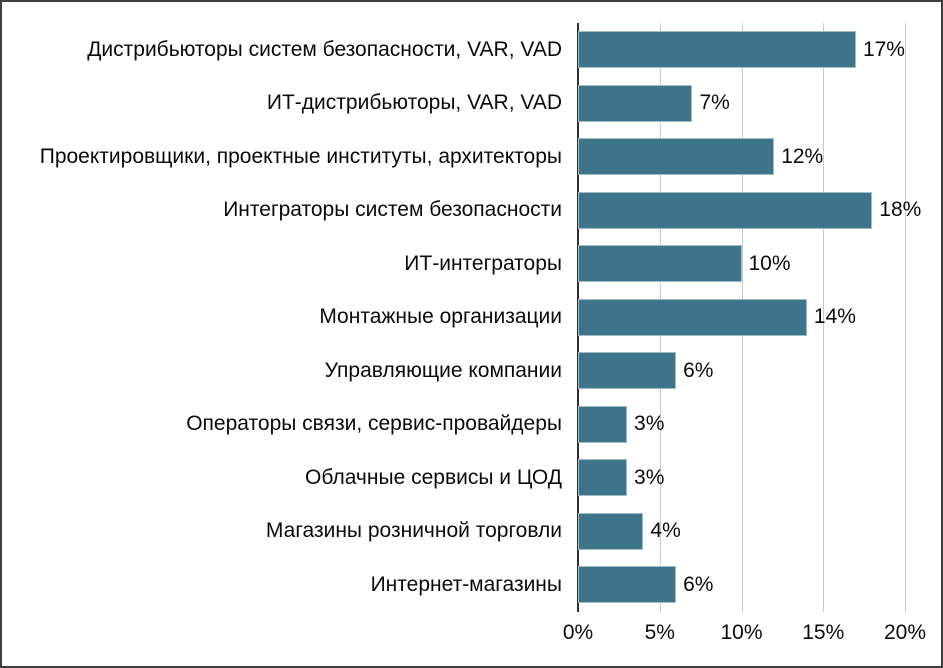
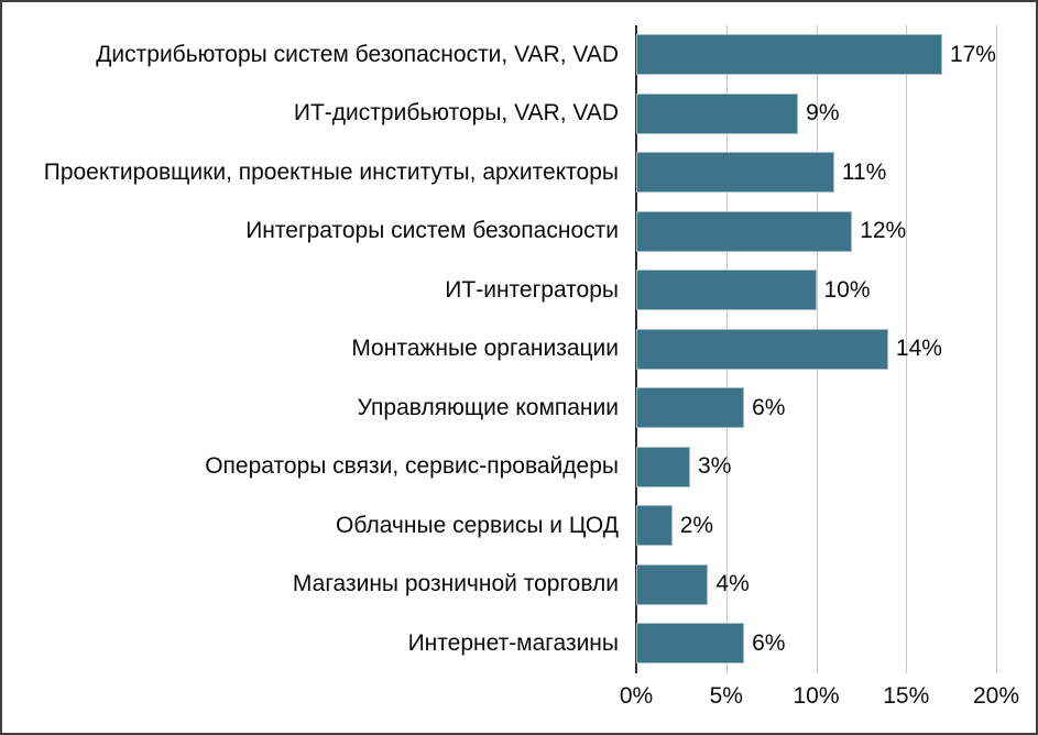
ИТ-дистрибьюторы, VAR, VAD: 7% -> 9%
Проектировщики, проектные институты, архитекторы: 12% -> 11%
Интеграторы систем безопасности: 18% -> 12%
Облачные сервисы и ЦОД: 3% -> 2%
